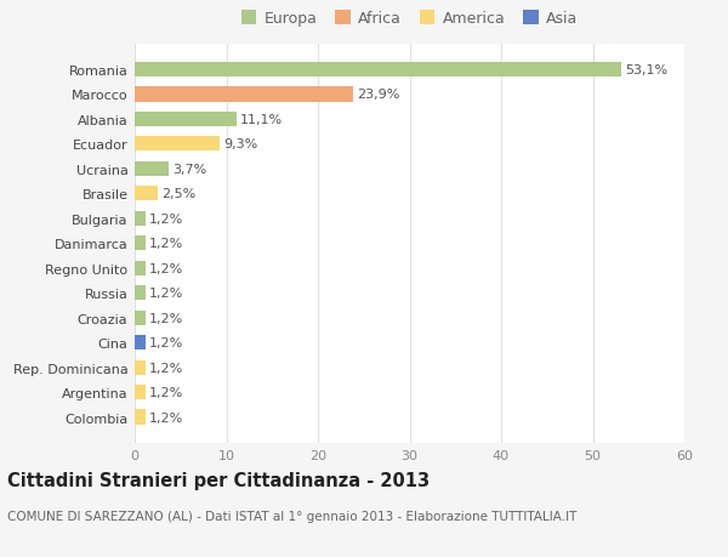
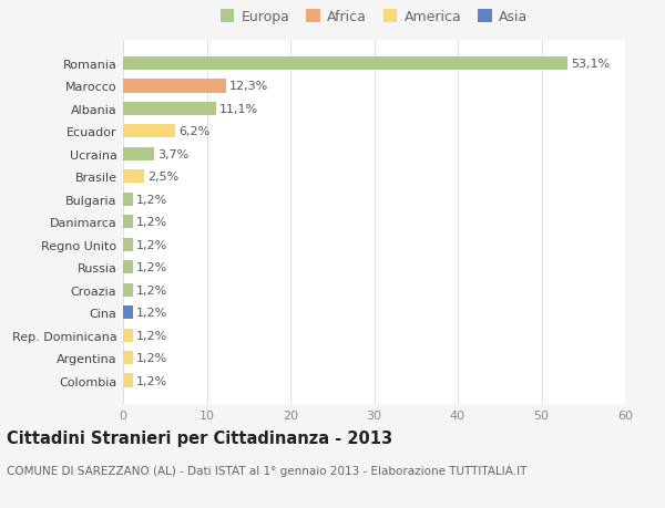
Marocco: 23,9% -> 12,3%
Ecuador: 9,3% -> 6,2%
